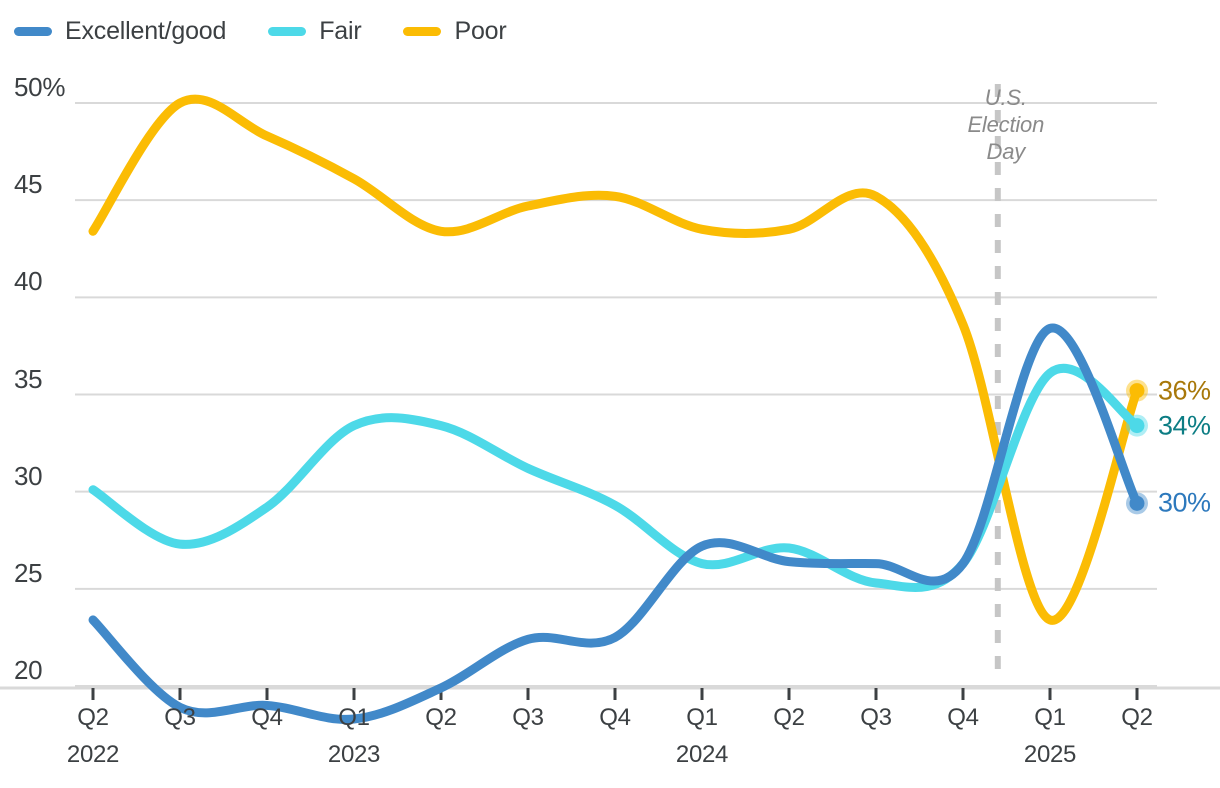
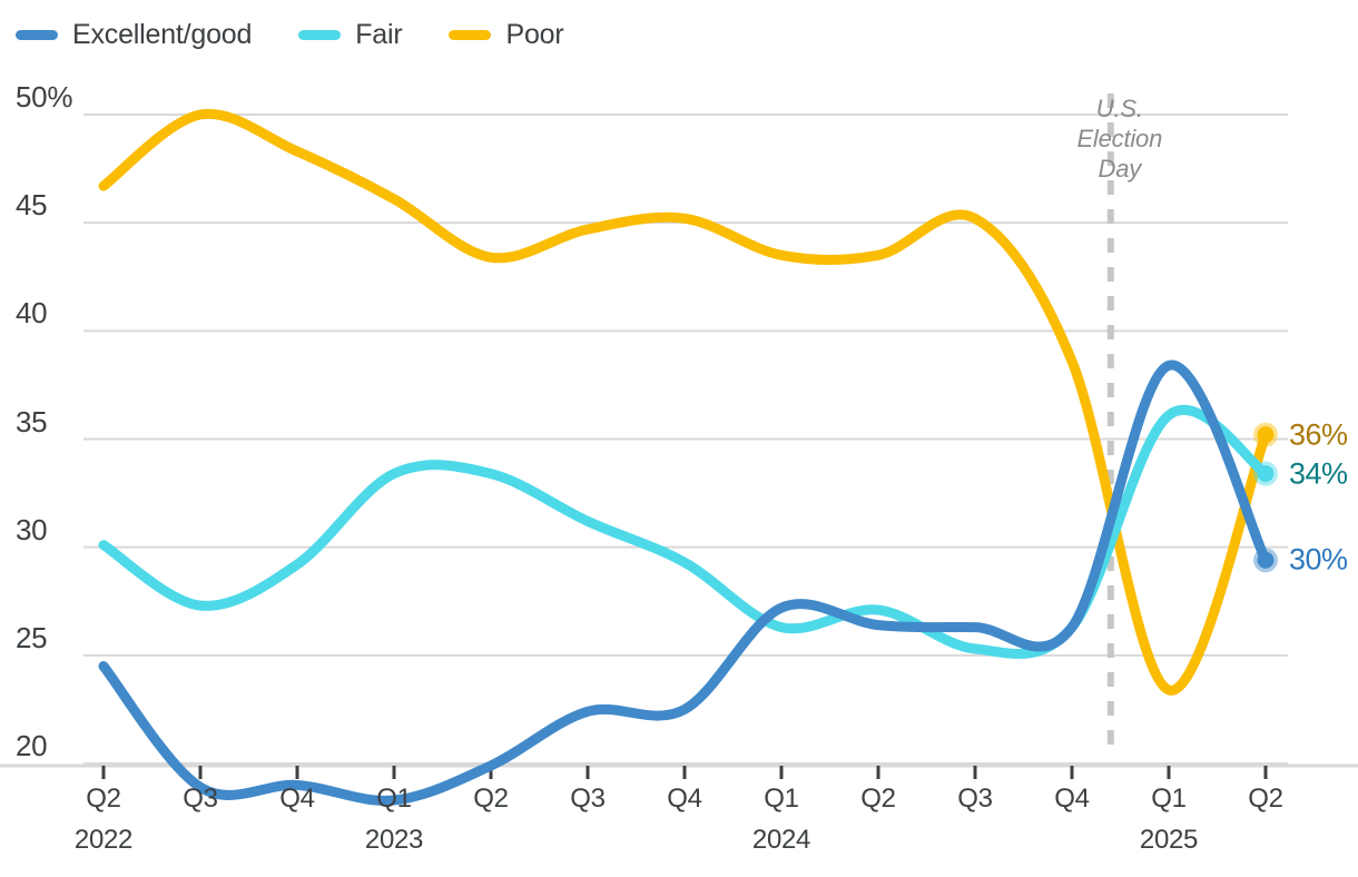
Excellent/good/Q2 2022: 23.4% -> 24.5%
Poor/Q2 2022: 43.4% -> 46.7%
